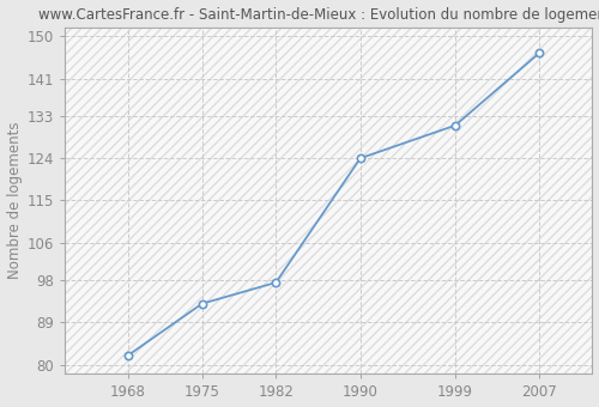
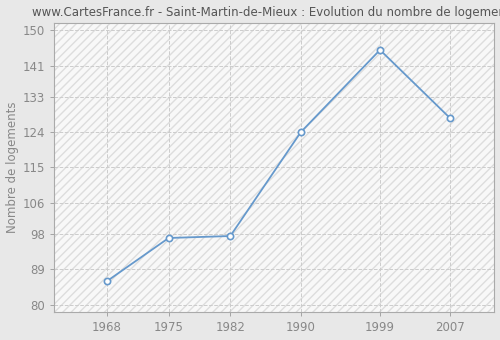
1968: 82.0 -> 86.0
1975: 93.0 -> 97.0
1999: 131.0 -> 145.0
2007: 146.5 -> 127.5
